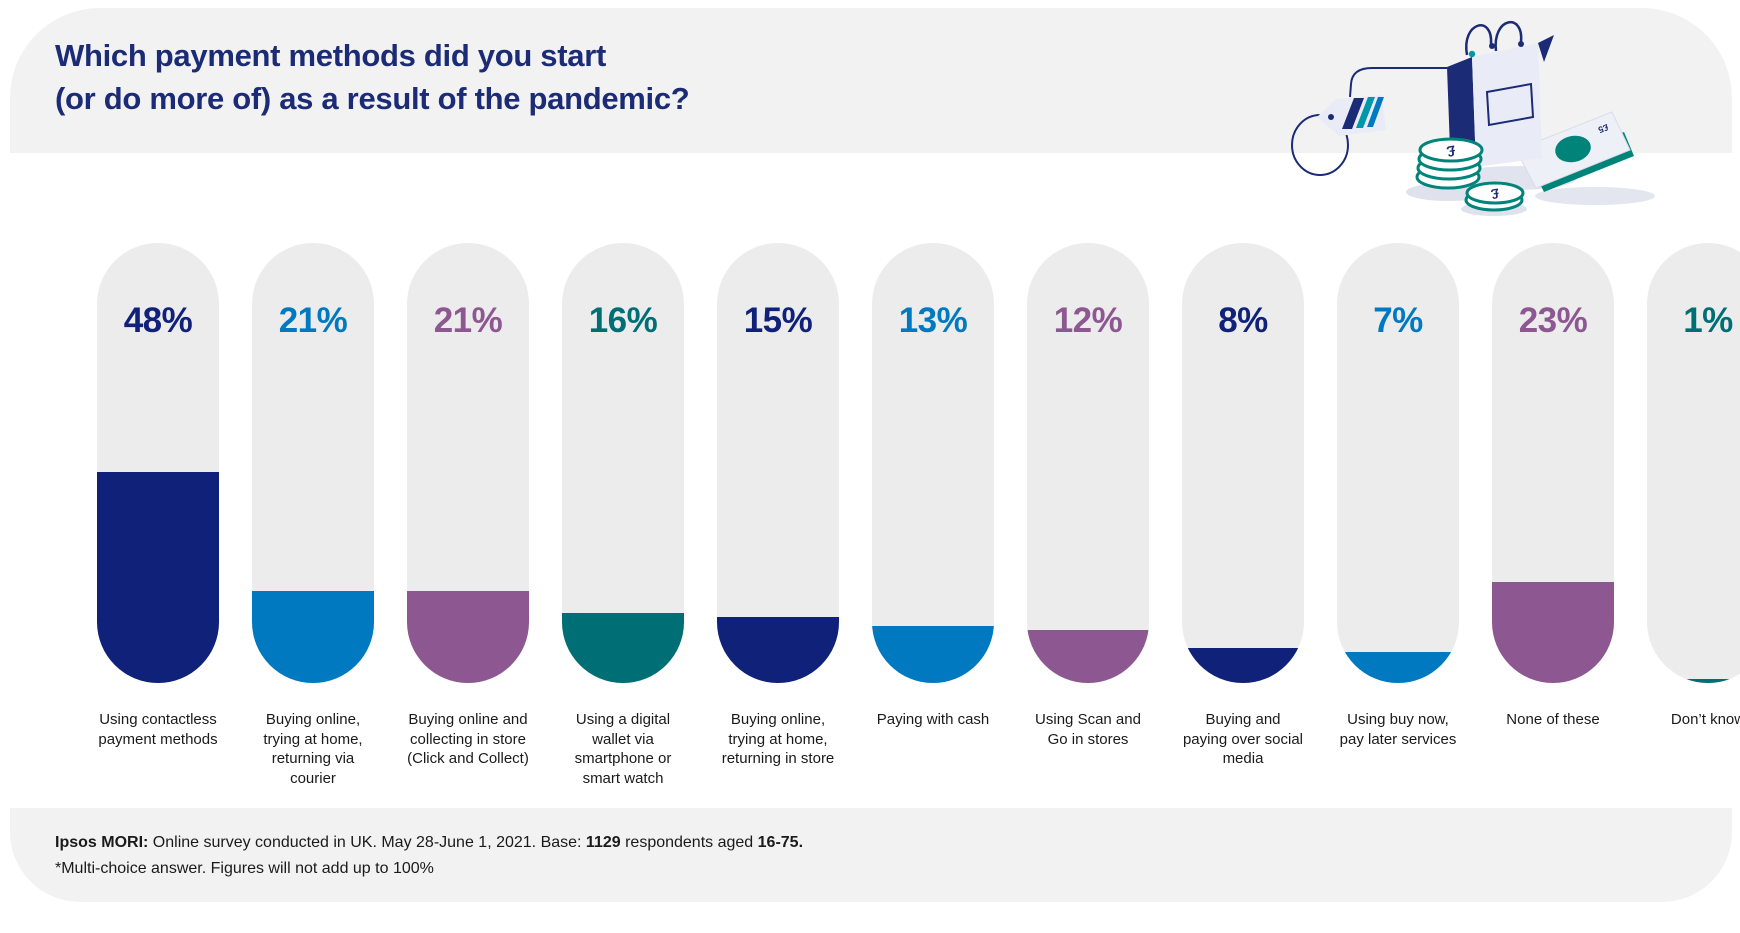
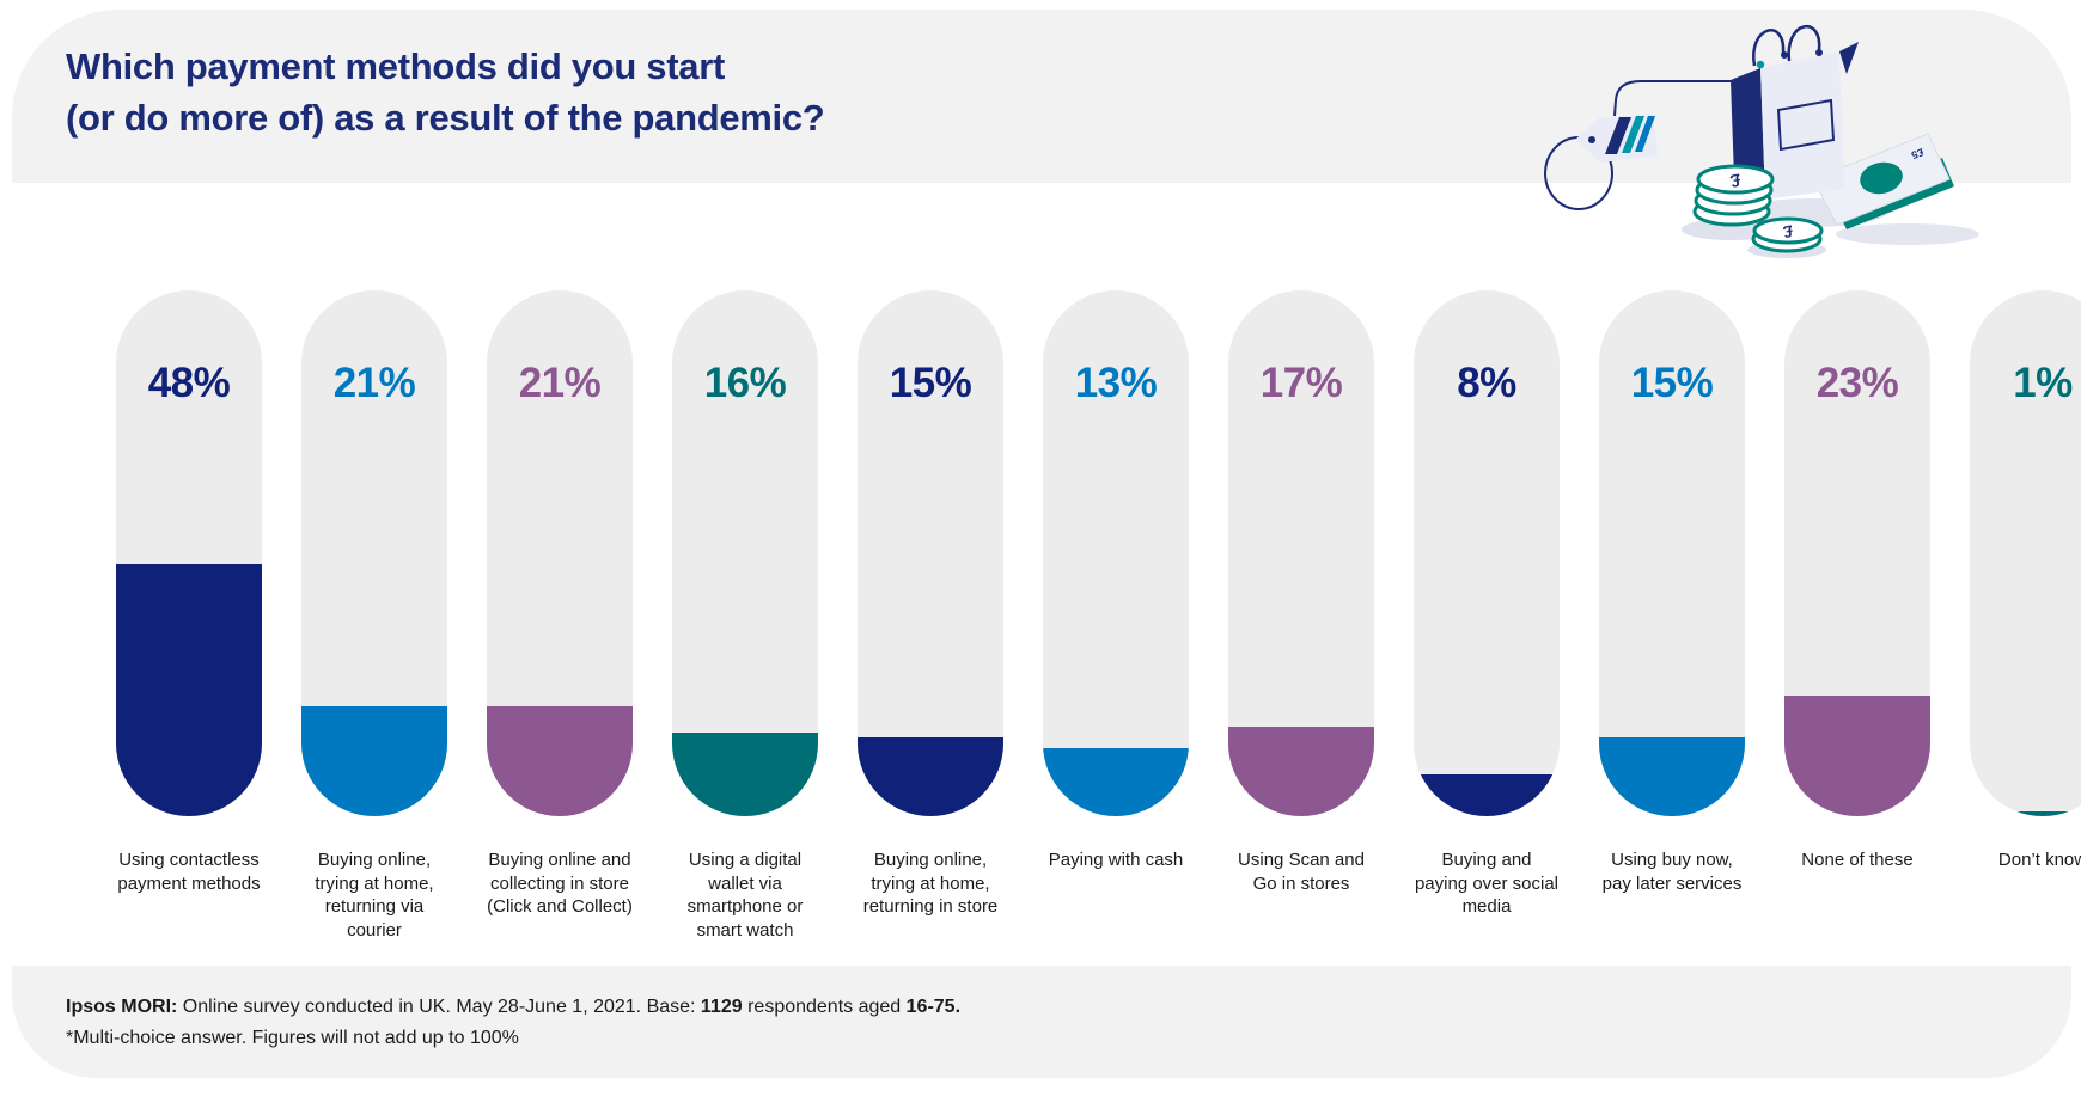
Using Scan and Go in stores: 12% -> 17%
Using buy now, pay later services: 7% -> 15%
